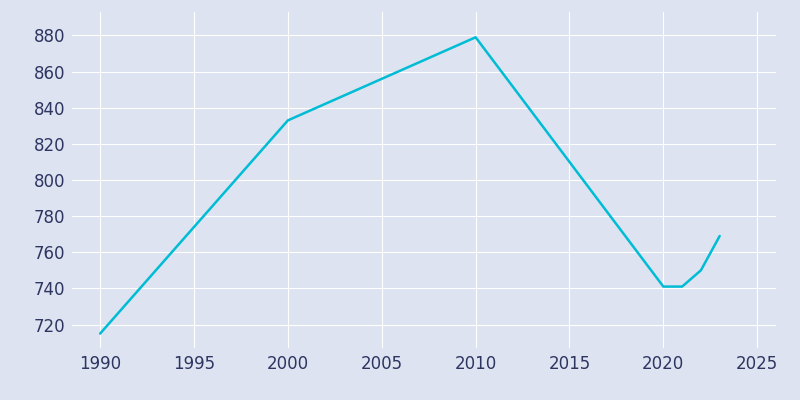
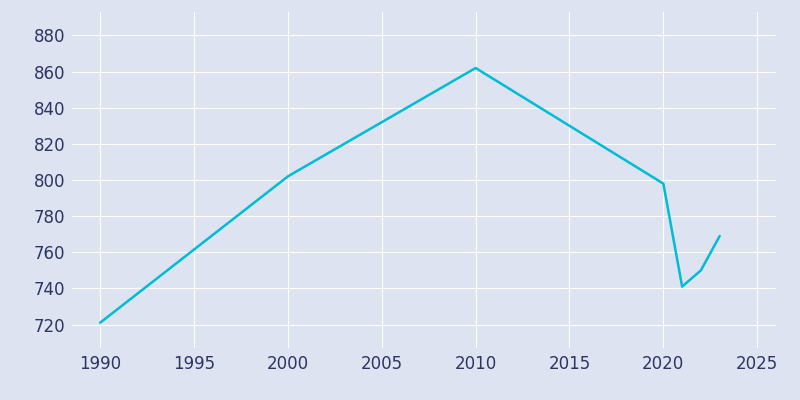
1990: 715 -> 721
2000: 833 -> 802
2010: 879 -> 862
2020: 741 -> 798
